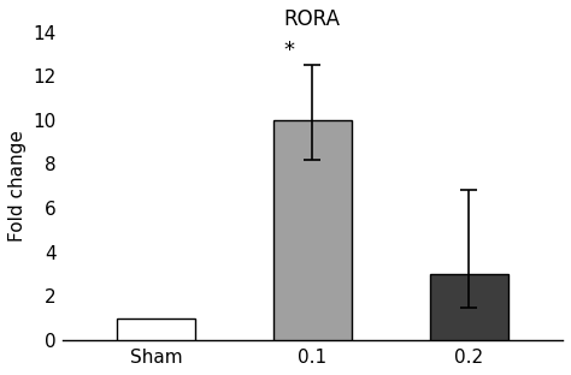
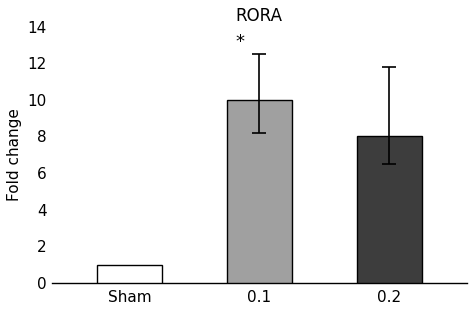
0.2: 3 -> 8
